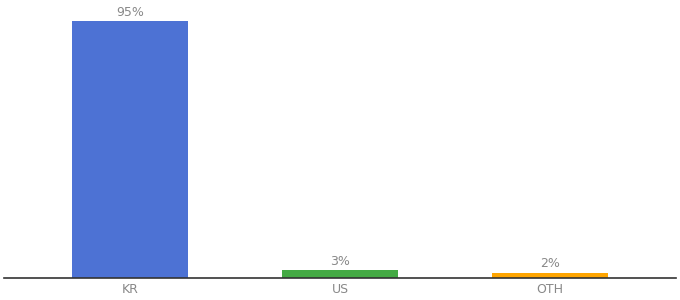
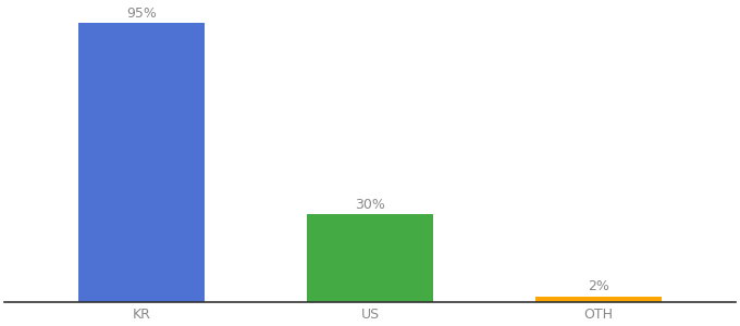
US: 3% -> 30%
